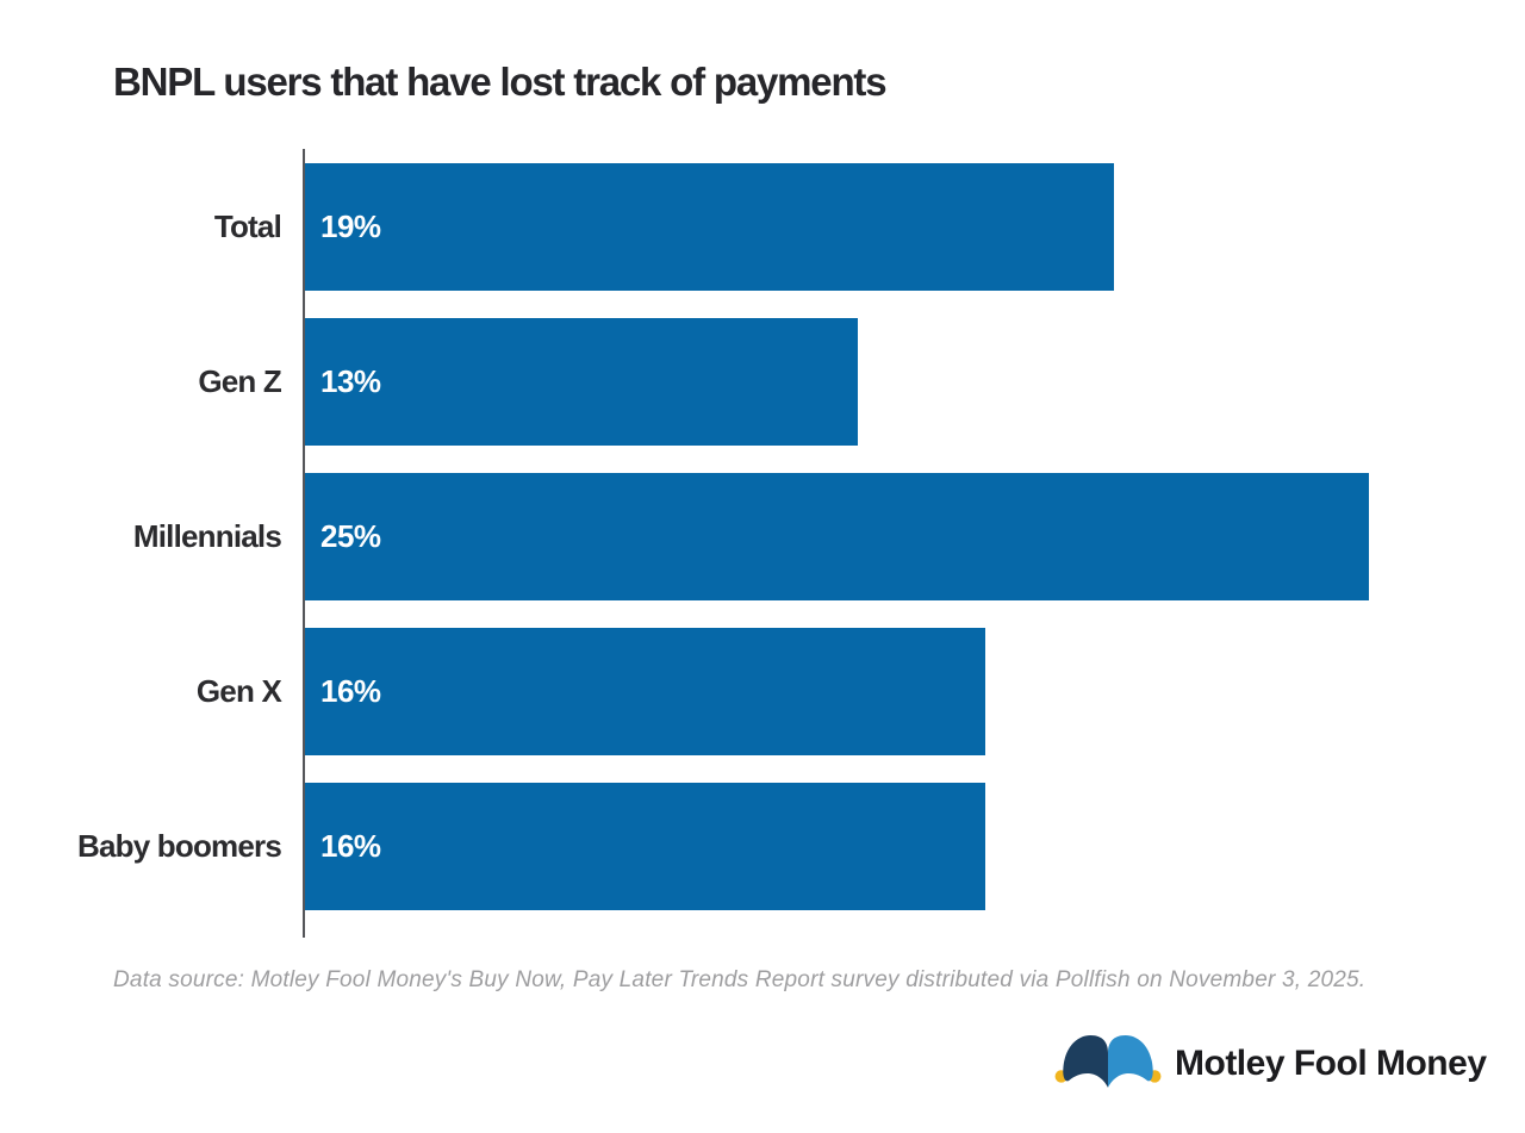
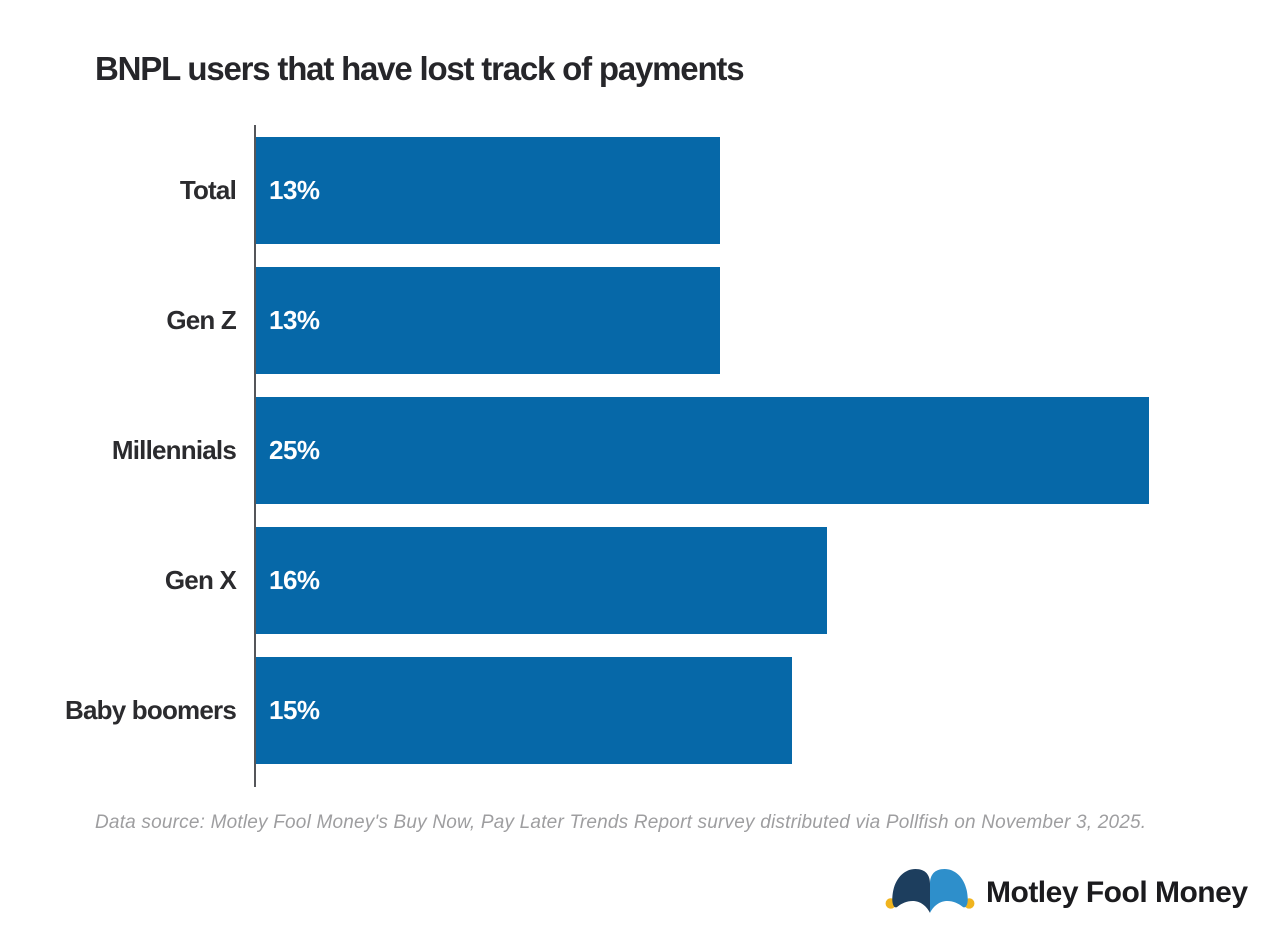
Total: 19% -> 13%
Baby boomers: 16% -> 15%
